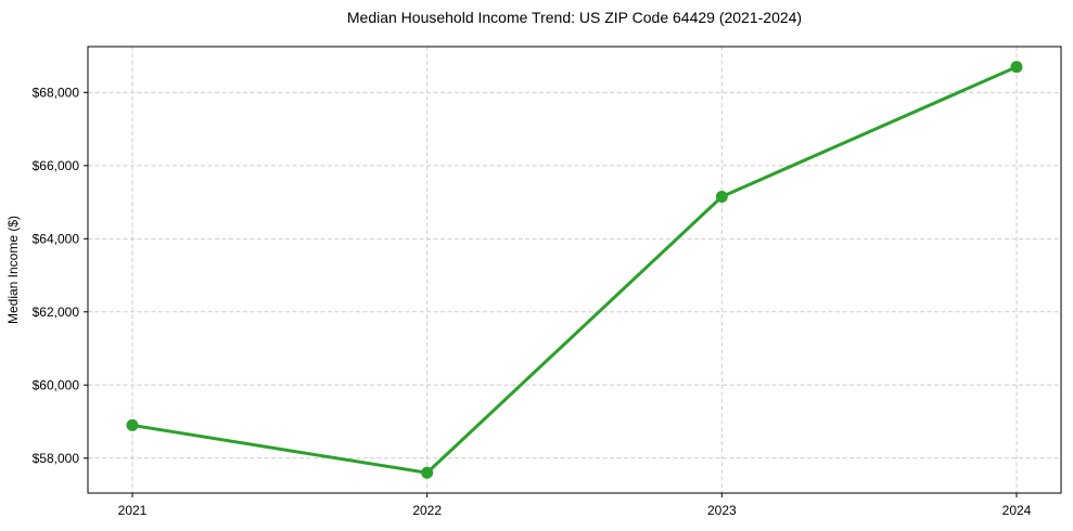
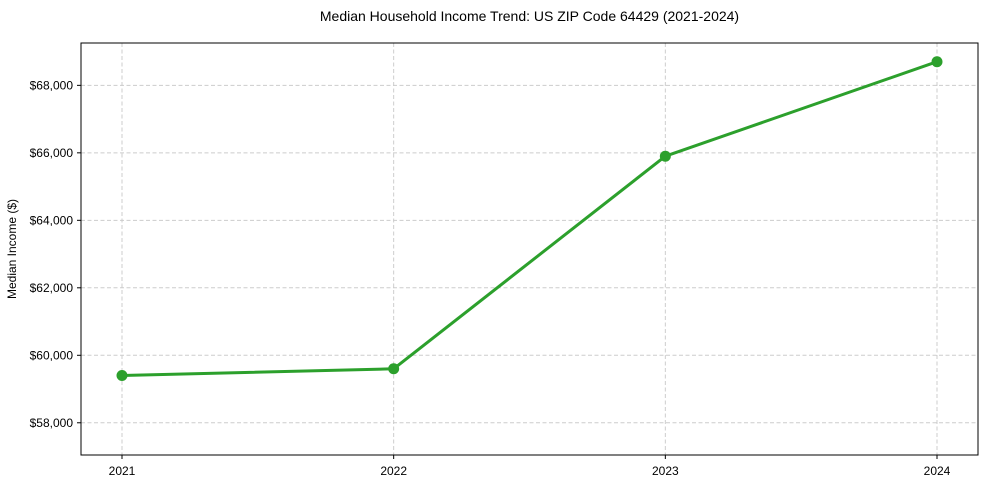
2021: $58900 -> $59400
2022: $57600 -> $59600
2023: $65200 -> $65900
